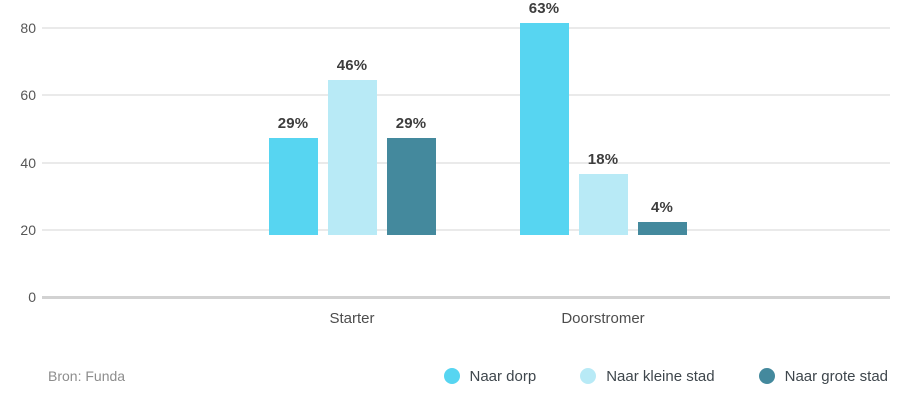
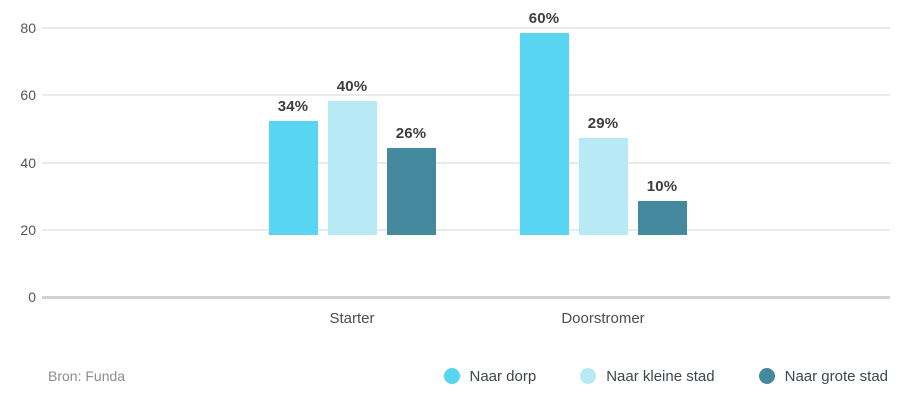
Naar dorp/Starter: 29% -> 34%
Naar kleine stad/Starter: 46% -> 40%
Naar grote stad/Starter: 29% -> 26%
Naar dorp/Doorstromer: 63% -> 60%
Naar kleine stad/Doorstromer: 18% -> 29%
Naar grote stad/Doorstromer: 4% -> 10%
